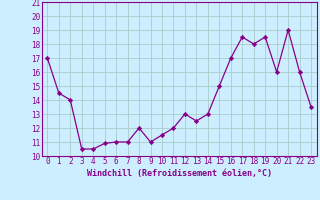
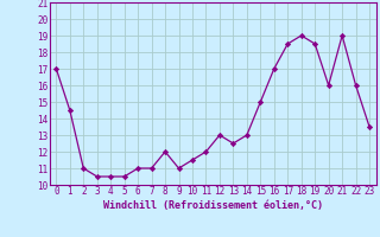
2: 14.0 -> 11.0
5: 10.9 -> 10.5
18: 18.0 -> 19.0
